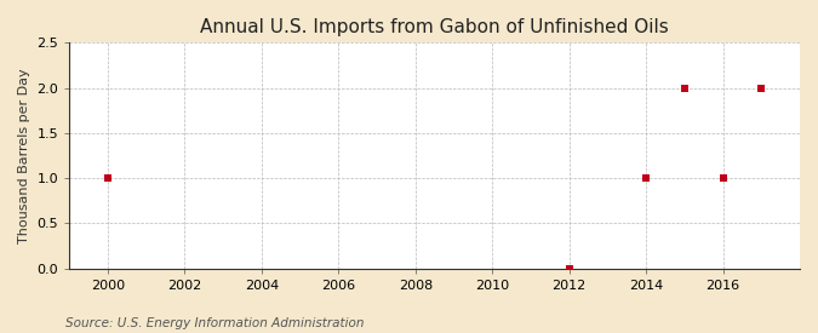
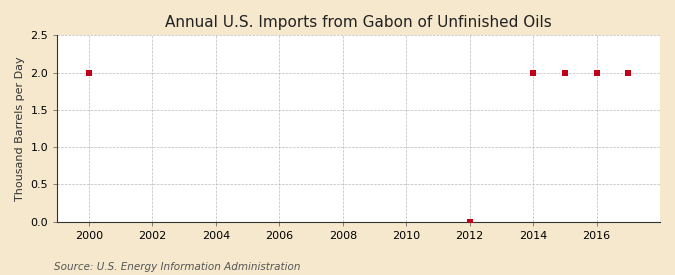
2000: 1 -> 2
2014: 1 -> 2
2016: 1 -> 2
